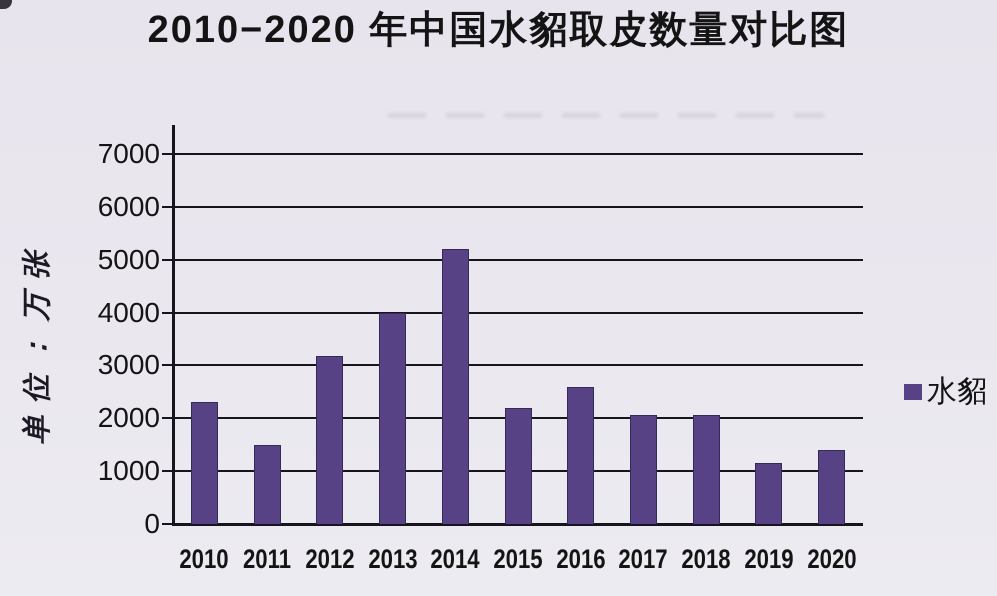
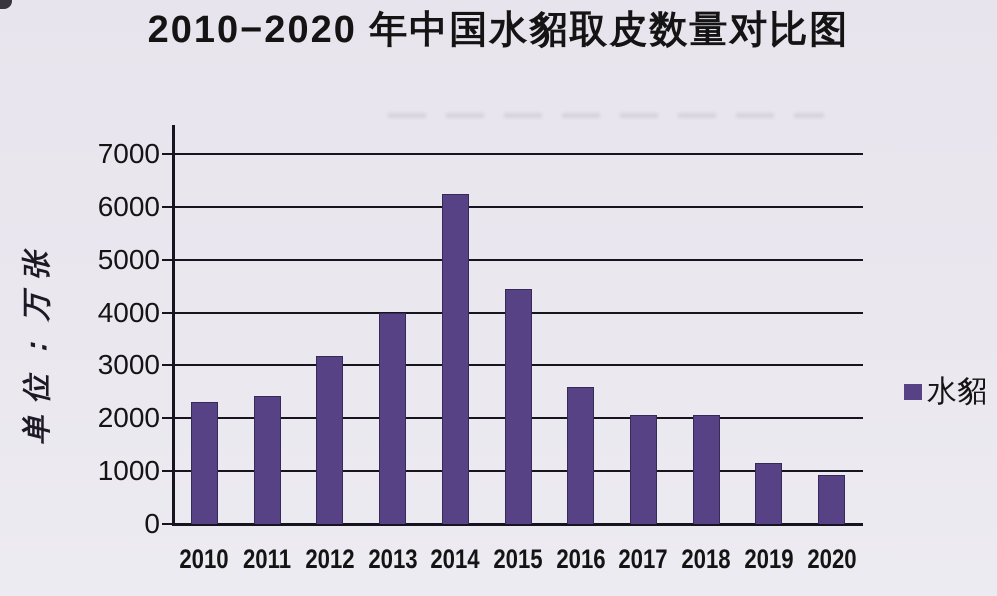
2011: 1500 -> 2400
2014: 5200 -> 6200
2015: 2200 -> 4400
2020: 1400 -> 900
